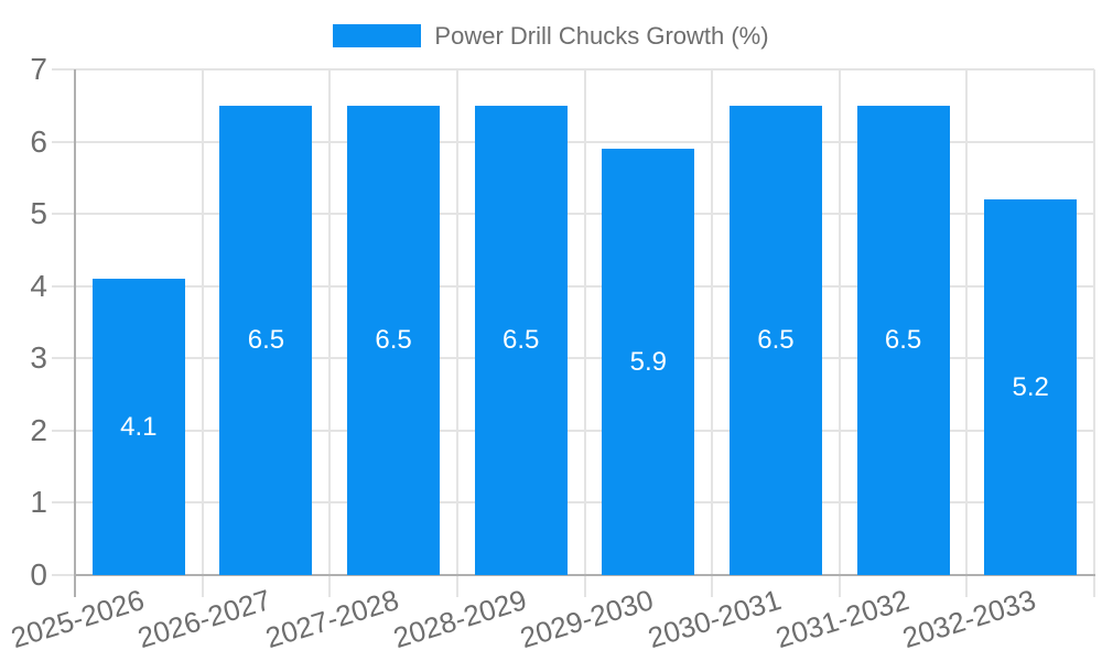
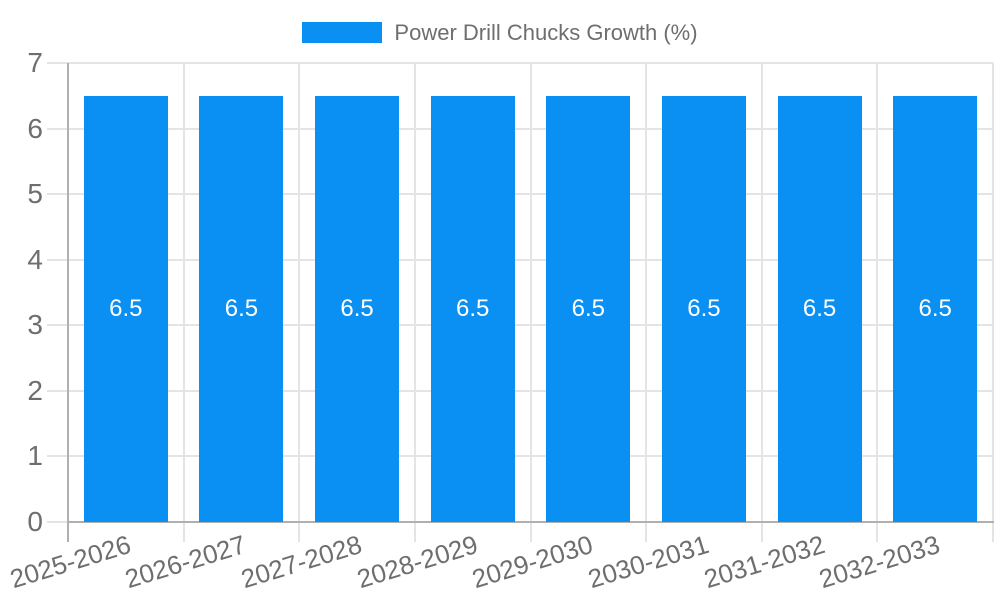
2025-2026: 4.1 -> 6.5
2029-2030: 5.9 -> 6.5
2032-2033: 5.2 -> 6.5
